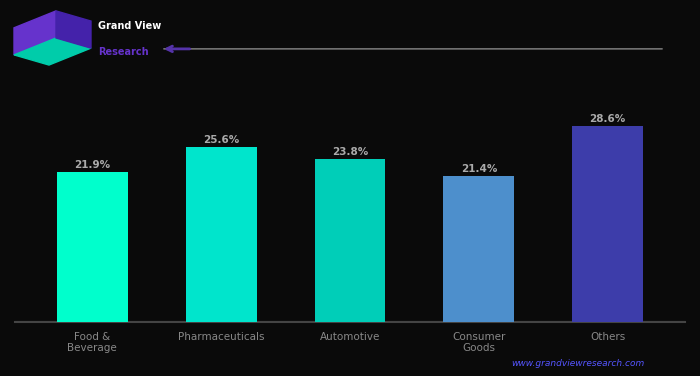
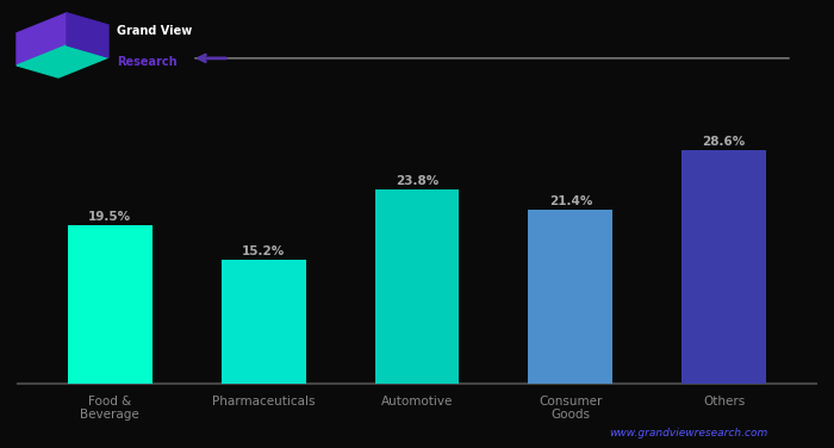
Food & Beverage: 21.9% -> 19.5%
Pharmaceuticals: 25.6% -> 15.2%
